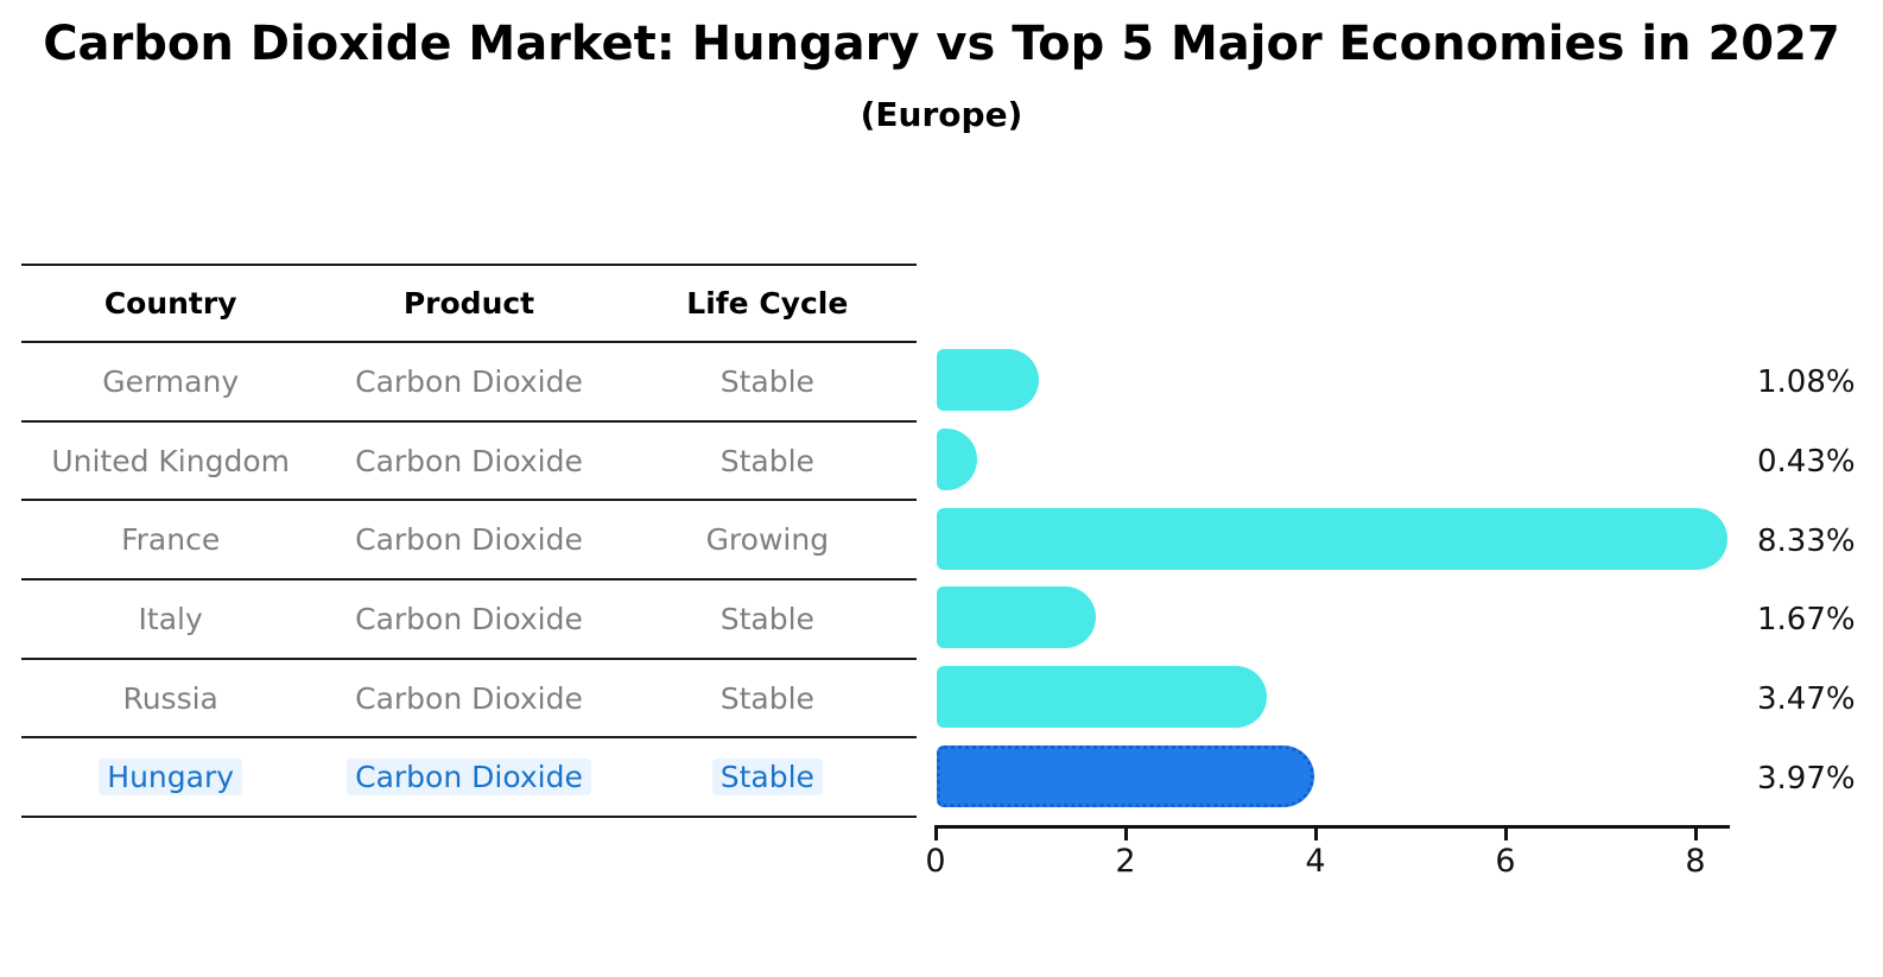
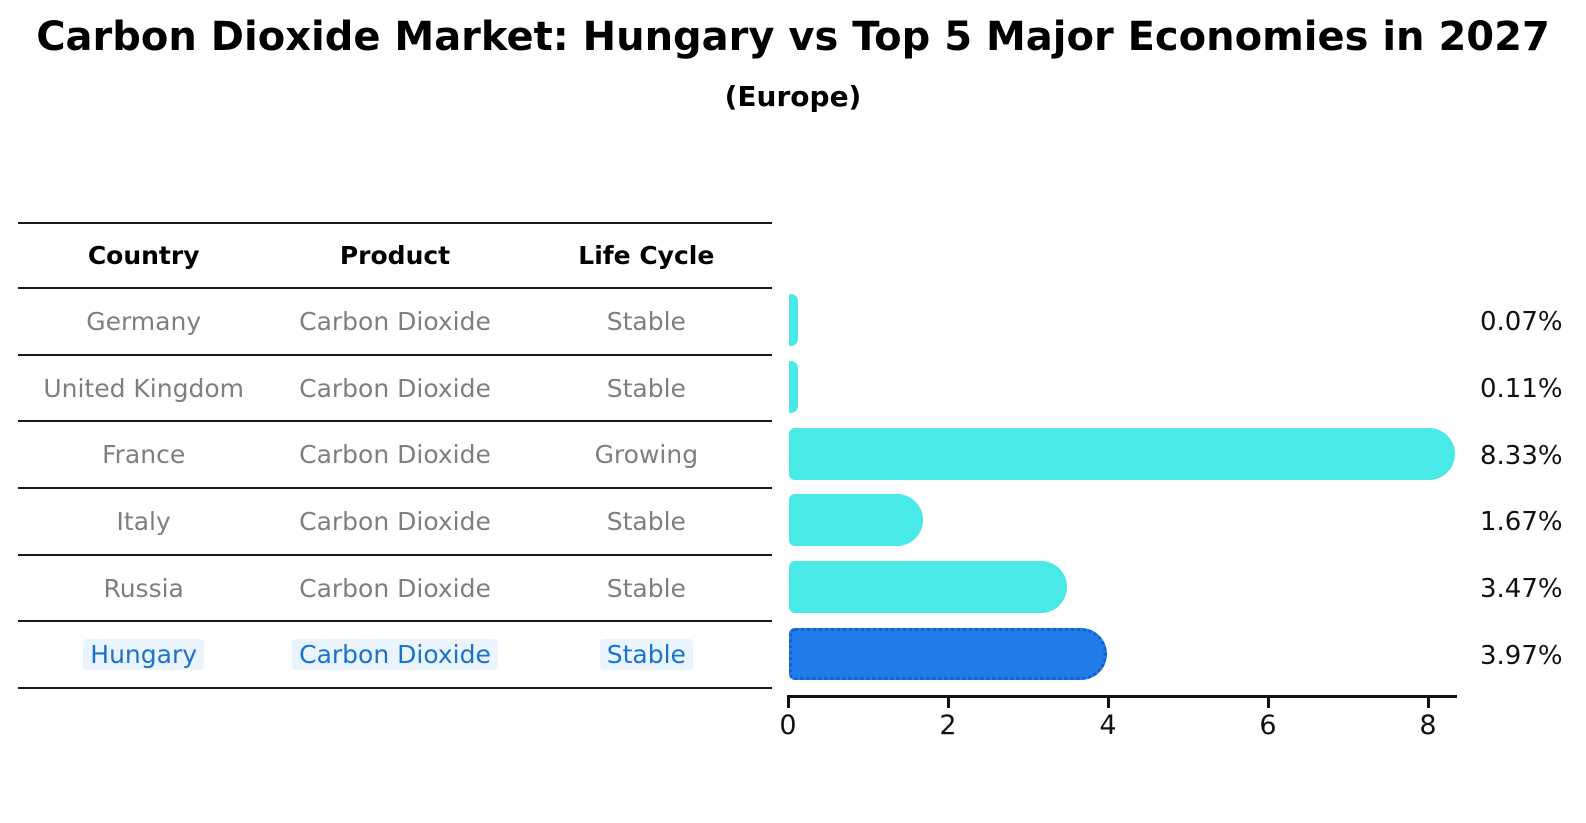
Germany: 1.08% -> 0.07%
United Kingdom: 0.43% -> 0.11%
